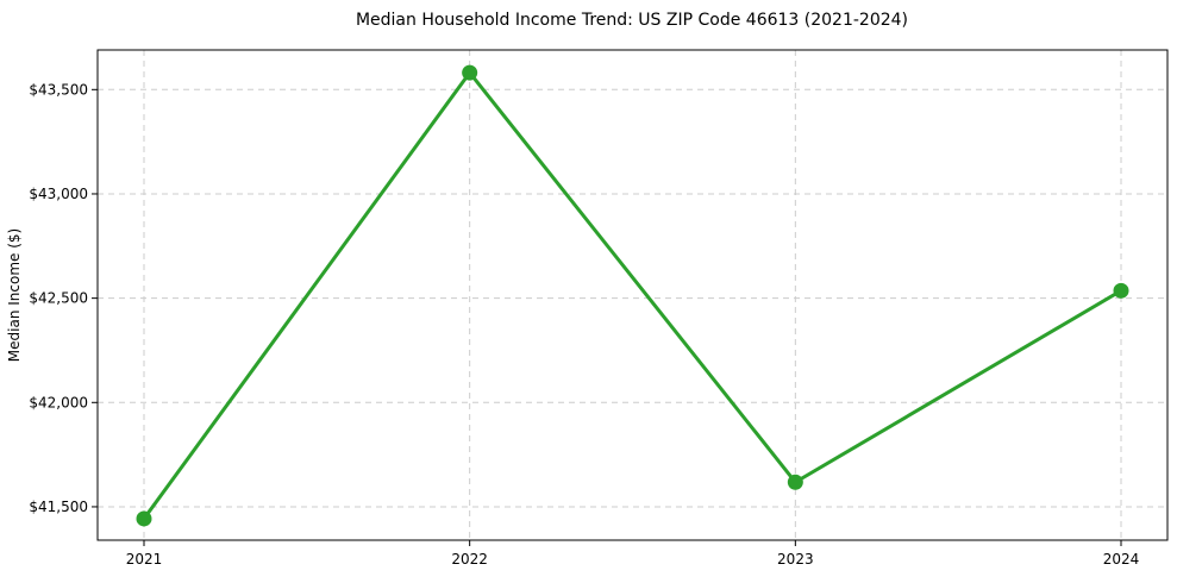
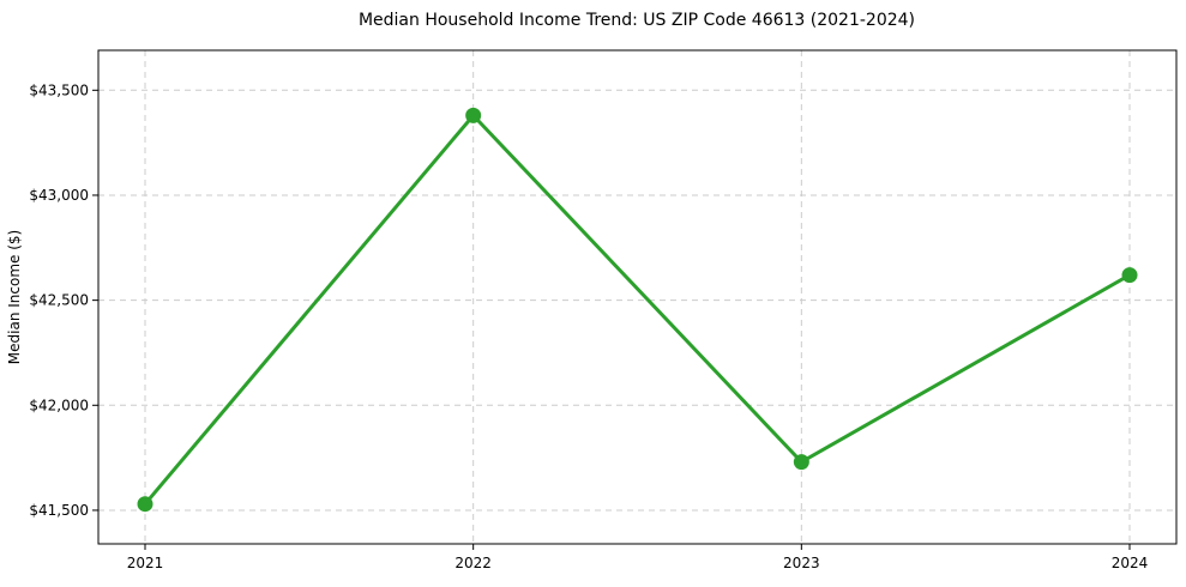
2021: $41440 -> $41530
2022: $43580 -> $43380
2023: $41620 -> $41730
2024: $42540 -> $42620
